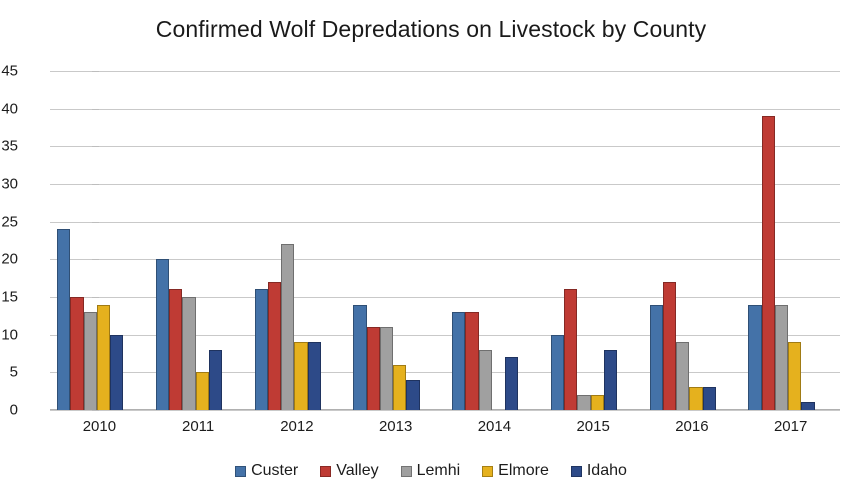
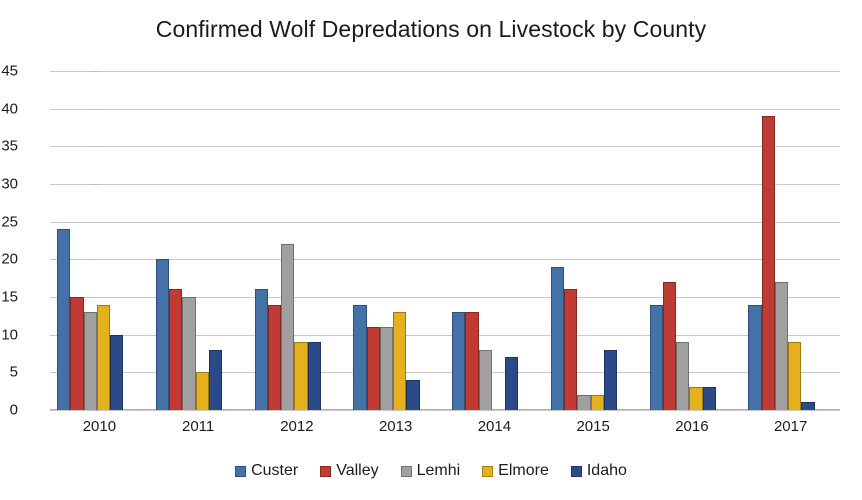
Valley/2012: 17 -> 14
Elmore/2013: 6 -> 13
Custer/2015: 10 -> 19
Lemhi/2017: 14 -> 17
